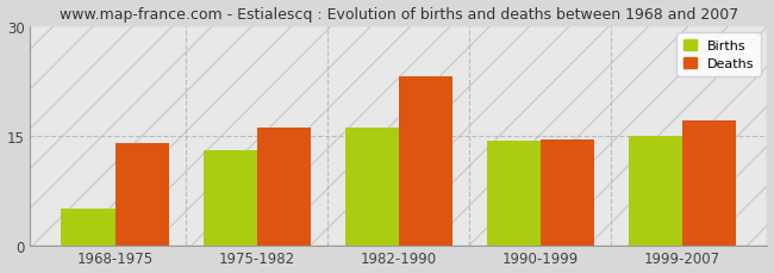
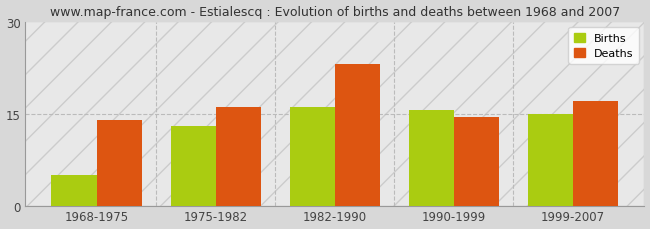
Births/1990-1999: 14.2 -> 15.5
